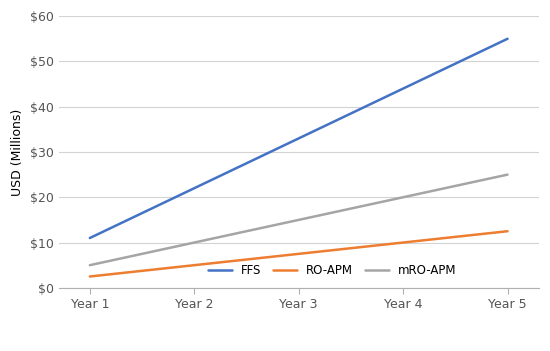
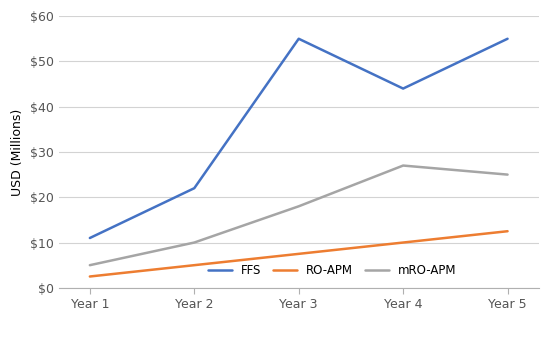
FFS/Year 3: $33 -> $55
mRO-APM/Year 3: $15 -> $18
mRO-APM/Year 4: $20 -> $27
